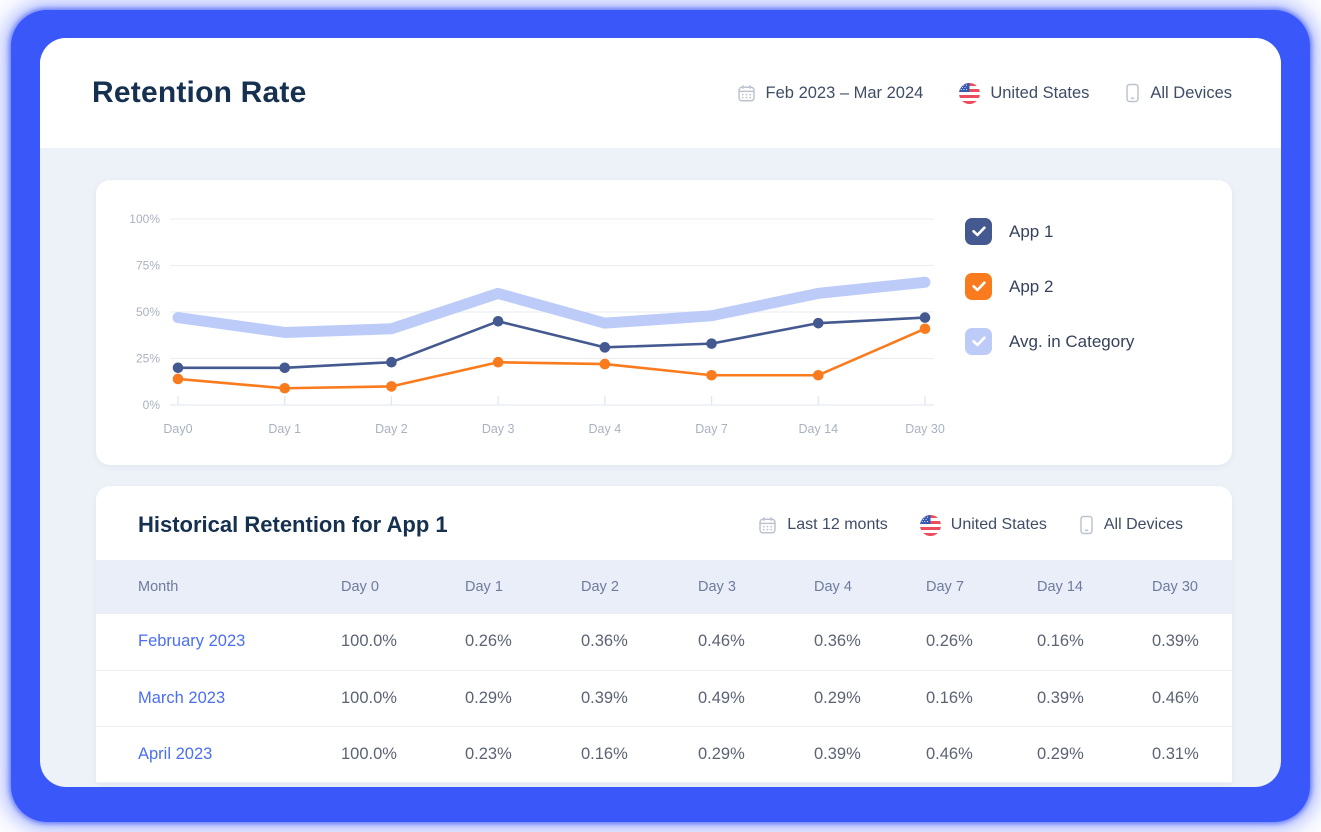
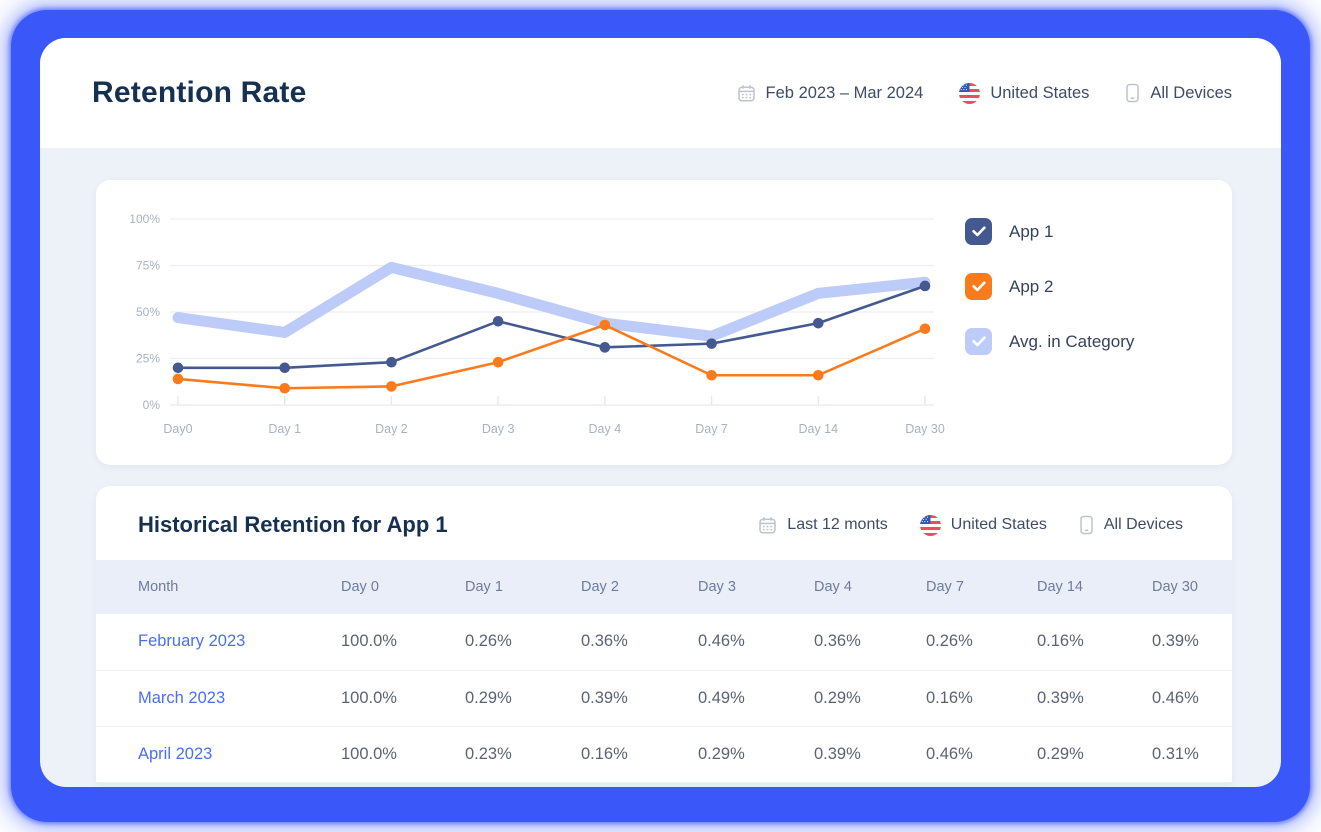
Avg. in Category/Day 2: 41% -> 74%
App 2/Day 4: 22% -> 43%
Avg. in Category/Day 7: 48% -> 37%
App 1/Day 30: 47% -> 64%
